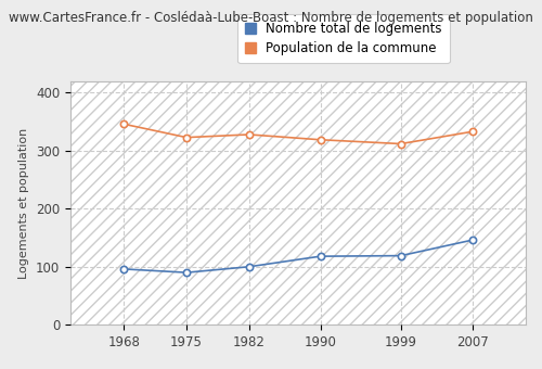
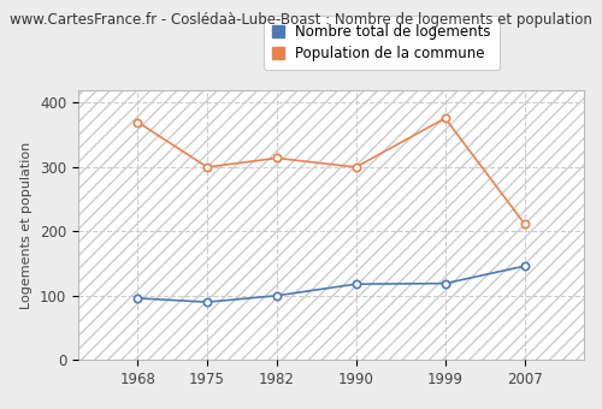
Population de la commune/1968: 346 -> 370
Population de la commune/1975: 323 -> 300
Population de la commune/1982: 328 -> 314
Population de la commune/1990: 319 -> 300
Population de la commune/1999: 312 -> 376
Population de la commune/2007: 333 -> 212
